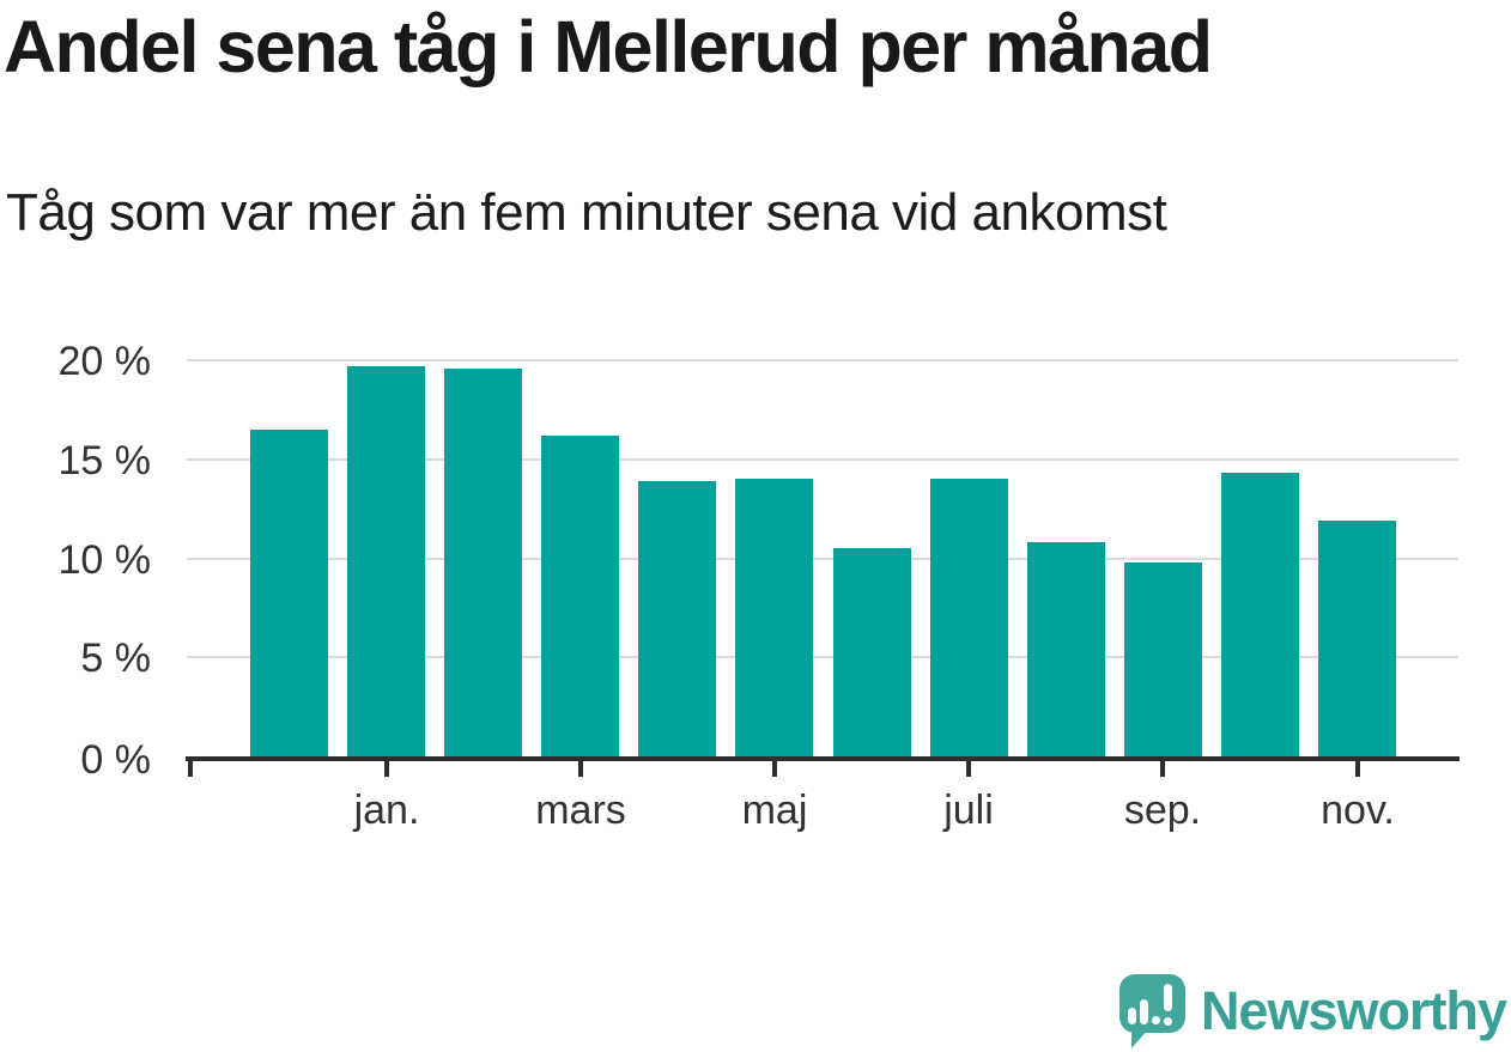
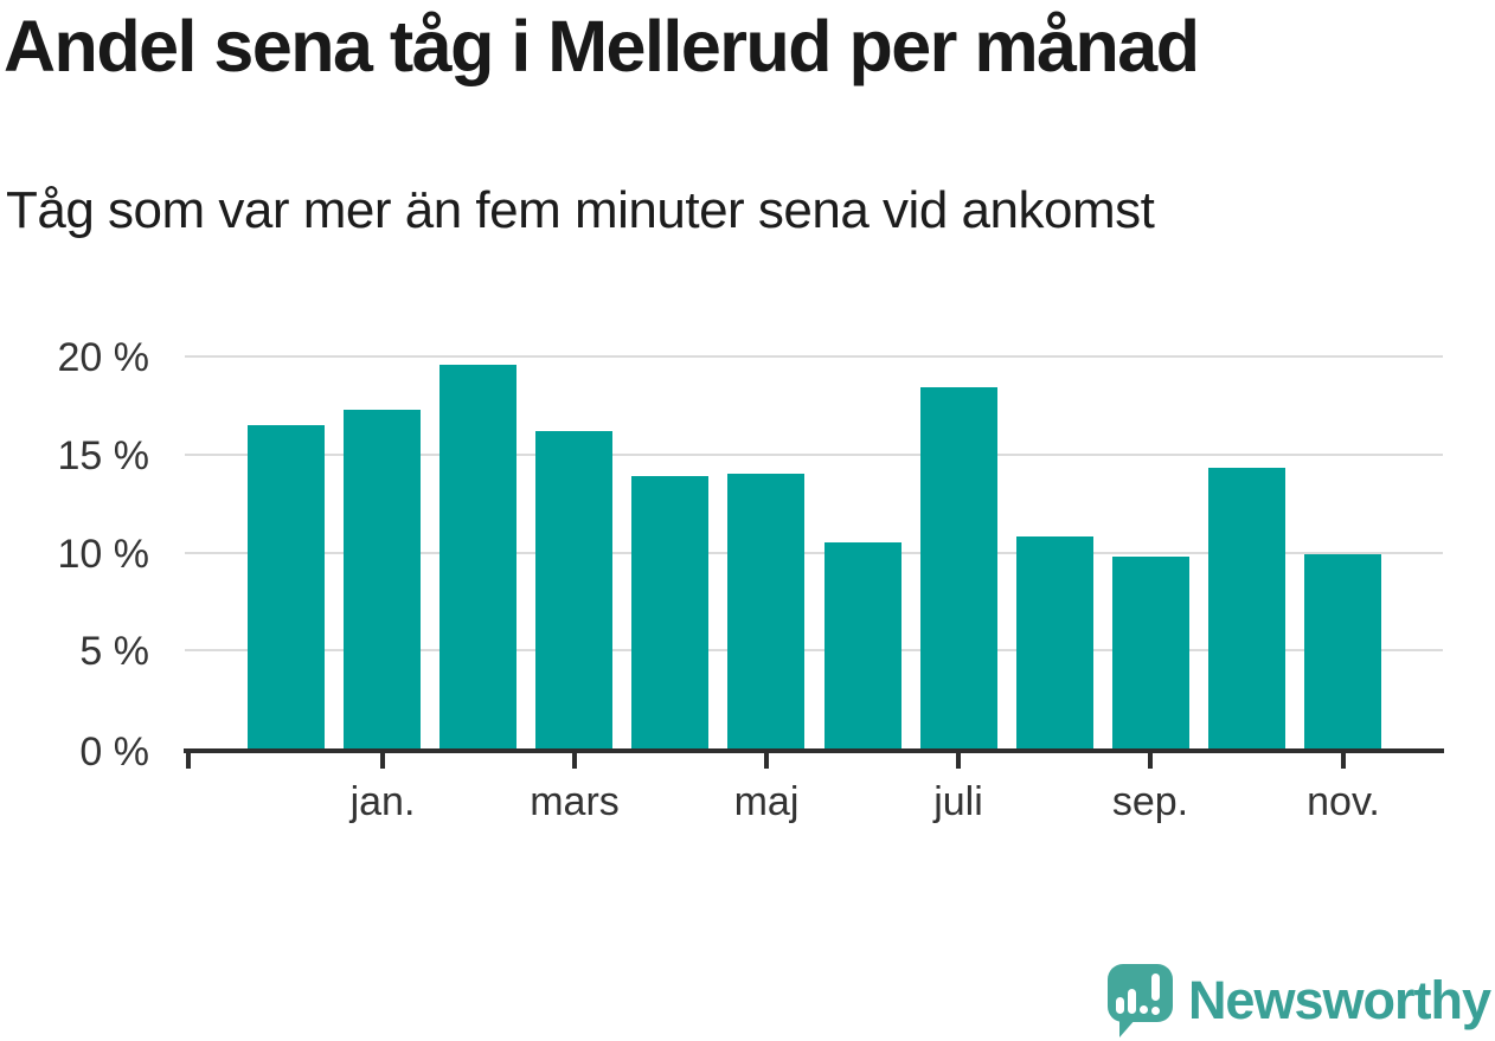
jan.: 19.7% -> 17.3%
juli: 14.0% -> 18.4%
nov.: 11.9% -> 9.9%
